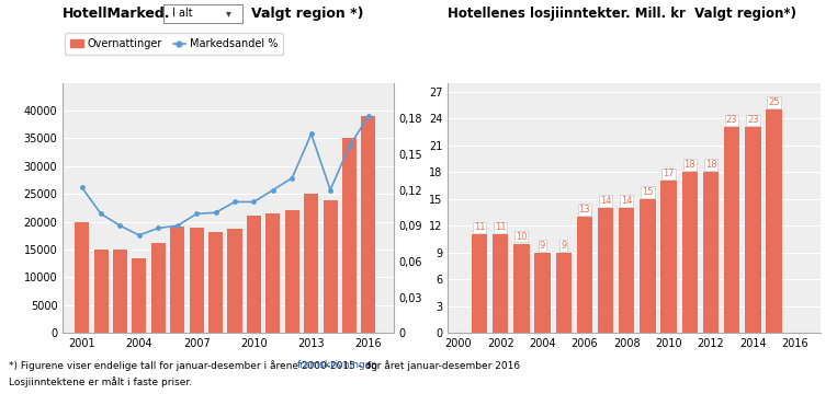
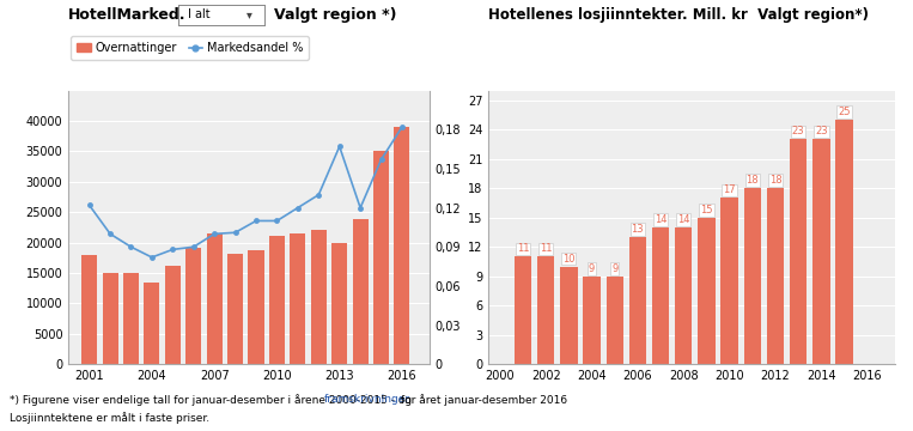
Overnattinger/2001: 20000 -> 18000
Overnattinger/2007: 19000 -> 21400
Overnattinger/2013: 25000 -> 20000
